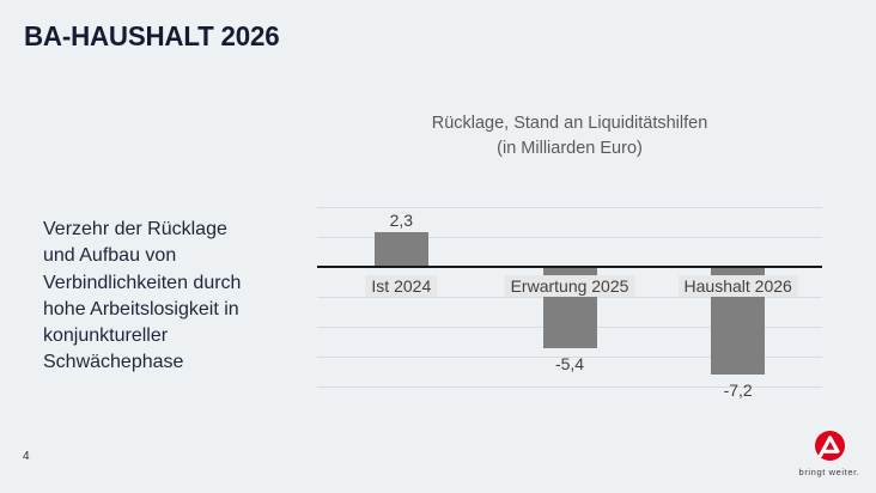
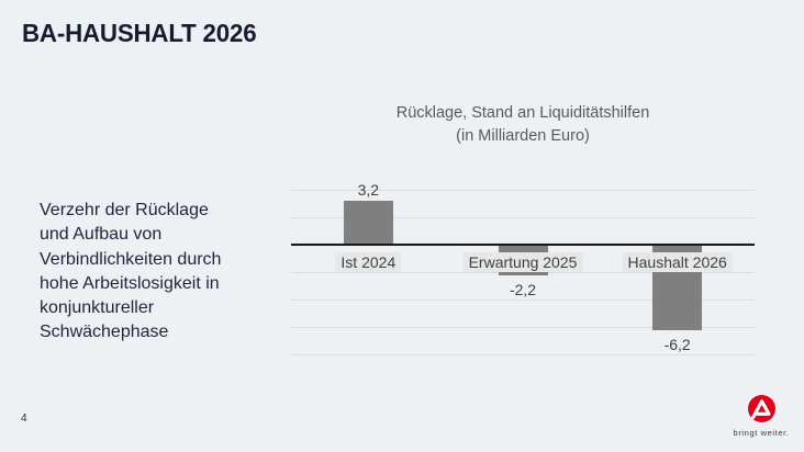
Ist 2024: 2,3 -> 3,2
Erwartung 2025: -5,4 -> -2,2
Haushalt 2026: -7,2 -> -6,2
